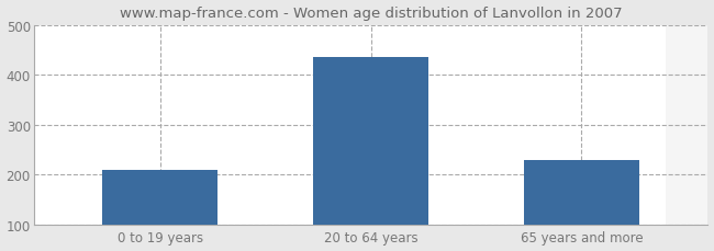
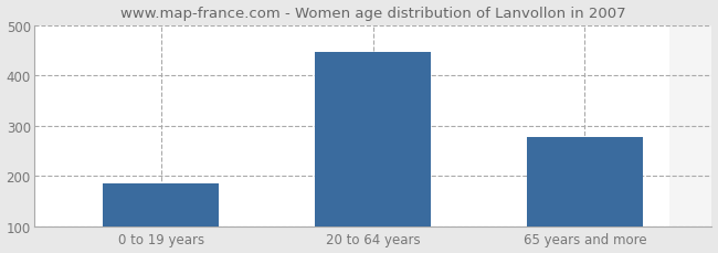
0 to 19 years: 210 -> 185
20 to 64 years: 435 -> 447
65 years and more: 230 -> 278
